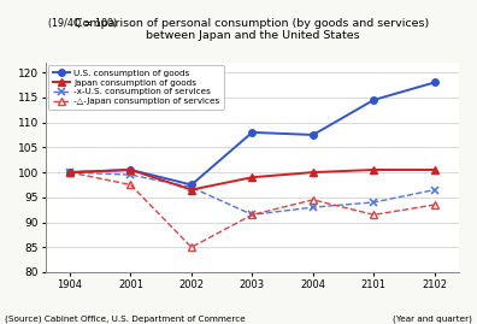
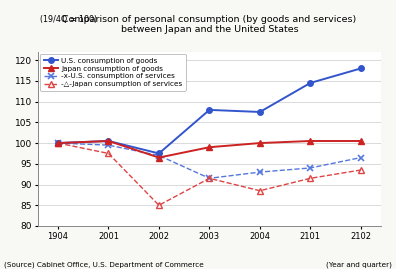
-△-Japan consumption of services/2004: 94.5 -> 88.5
